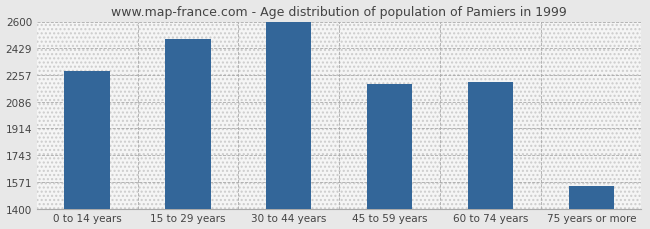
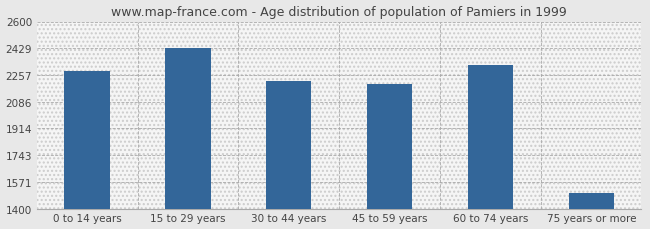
15 to 29 years: 2490 -> 2430
30 to 44 years: 2600 -> 2220
60 to 74 years: 2210 -> 2320
75 years or more: 1540 -> 1500
